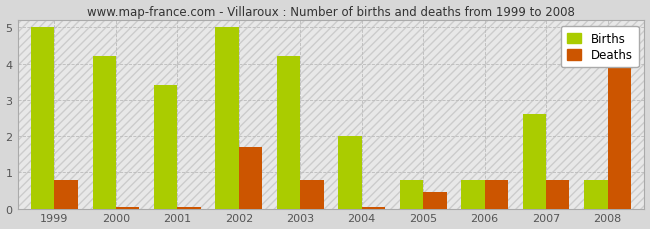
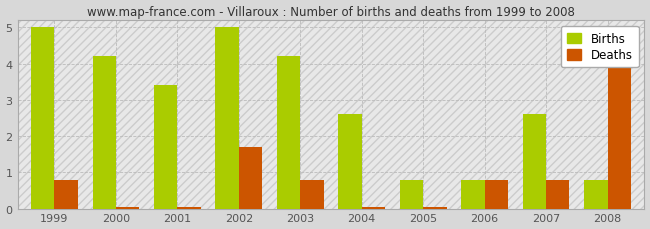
Births/2004: 2.0 -> 2.6
Deaths/2005: 0.45 -> 0.05
